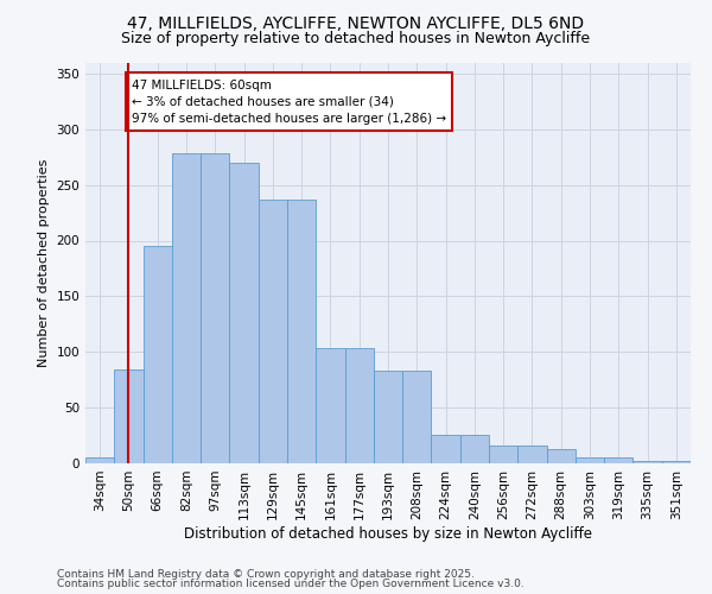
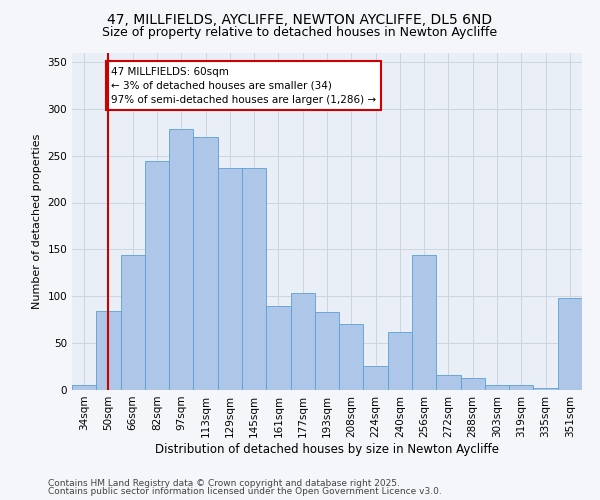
66sqm: 195 -> 144
82sqm: 278 -> 244
161sqm: 104 -> 90
208sqm: 83 -> 70
240sqm: 26 -> 62
256sqm: 16 -> 144
351sqm: 2 -> 98
